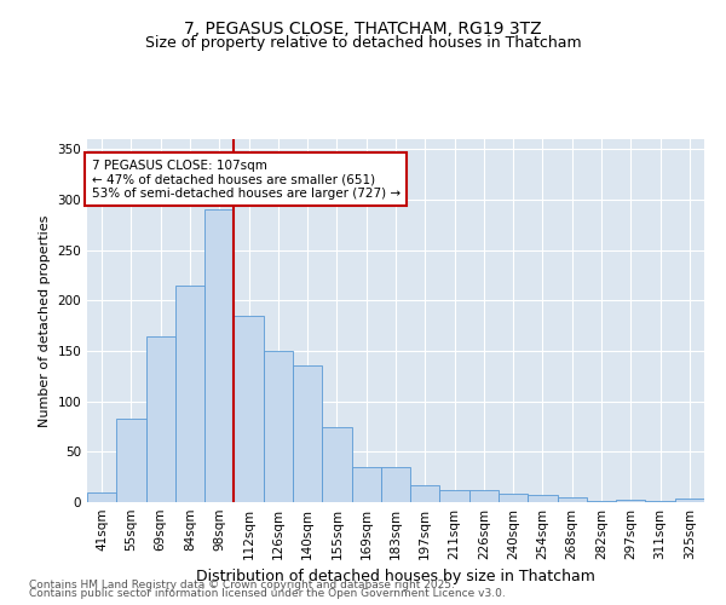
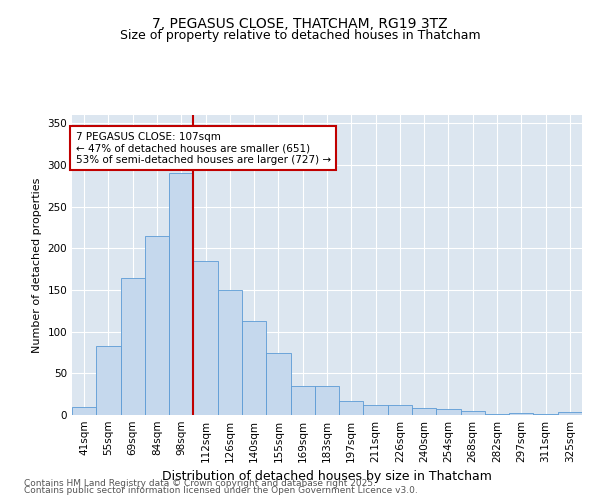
140sqm: 136 -> 113
